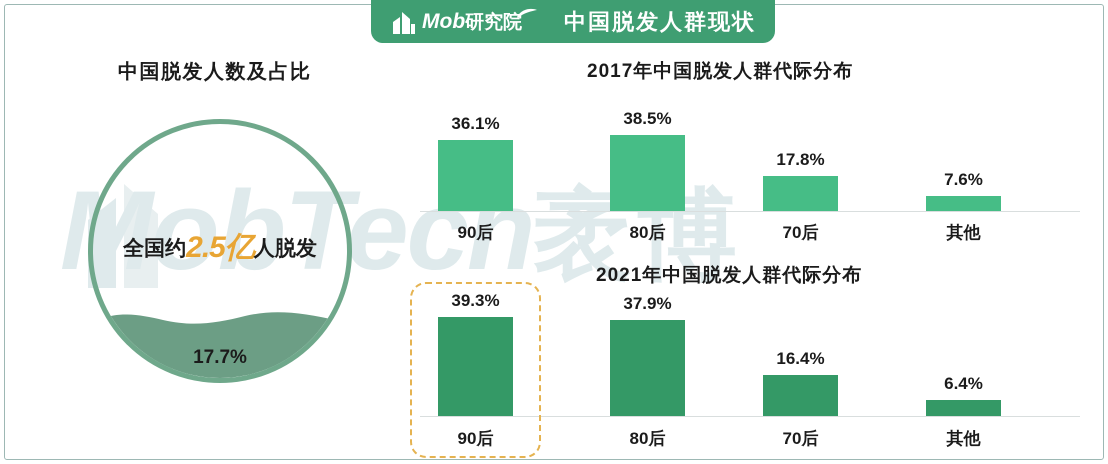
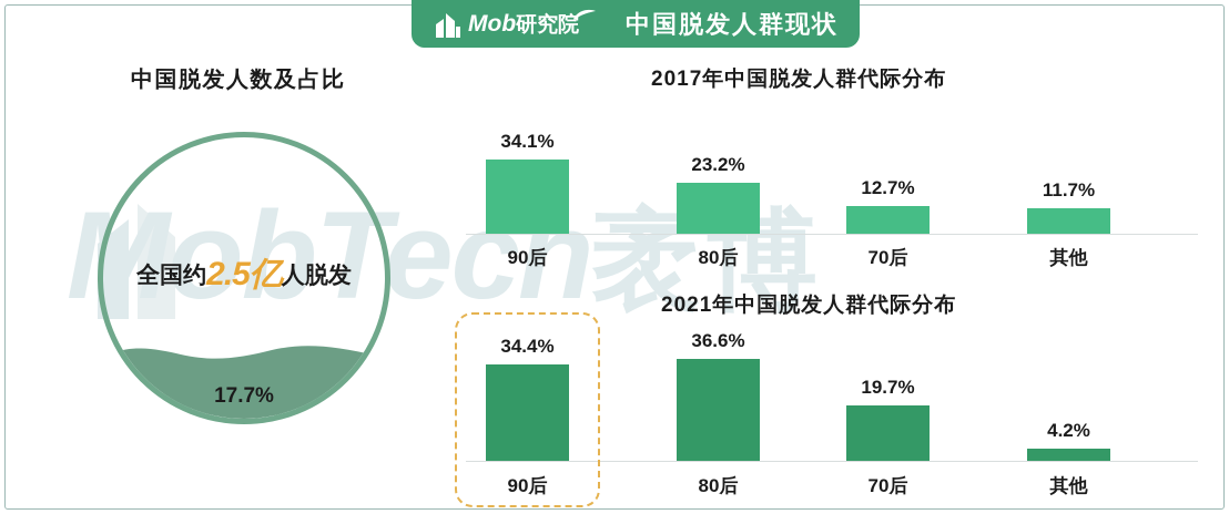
2017年中国脱发人群代际分布/90后: 36.1% -> 34.1%
2017年中国脱发人群代际分布/80后: 38.5% -> 23.2%
2017年中国脱发人群代际分布/70后: 17.8% -> 12.7%
2017年中国脱发人群代际分布/其他: 7.6% -> 11.7%
2021年中国脱发人群代际分布/90后: 39.3% -> 34.4%
2021年中国脱发人群代际分布/80后: 37.9% -> 36.6%
2021年中国脱发人群代际分布/70后: 16.4% -> 19.7%
2021年中国脱发人群代际分布/其他: 6.4% -> 4.2%
